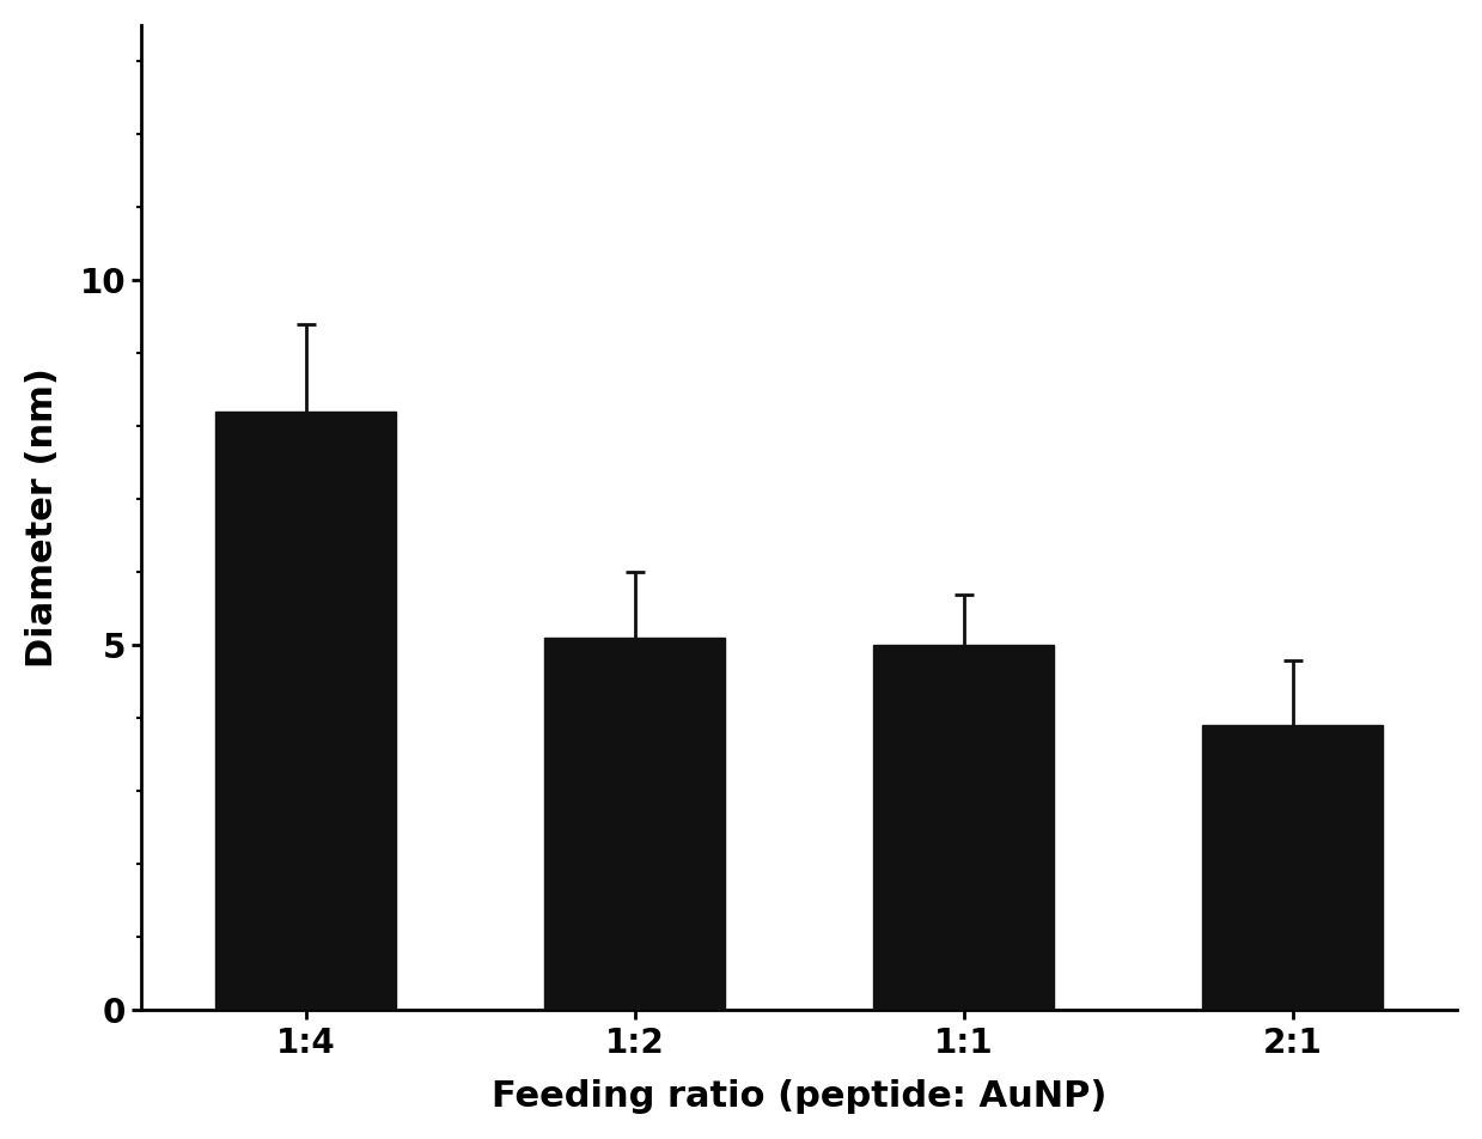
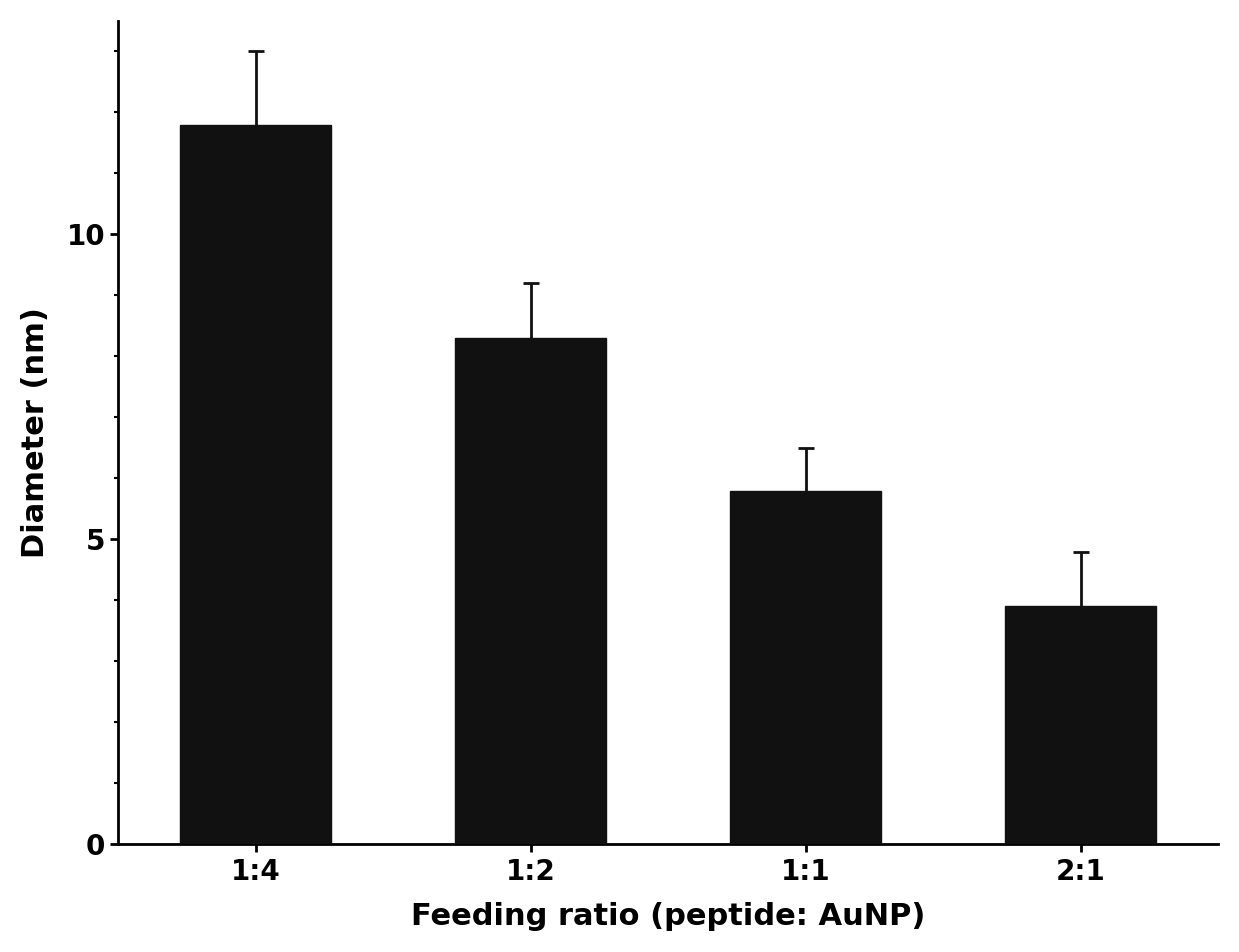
1:4: 8.2 -> 11.8
1:2: 5.1 -> 8.3
1:1: 5.0 -> 5.8
